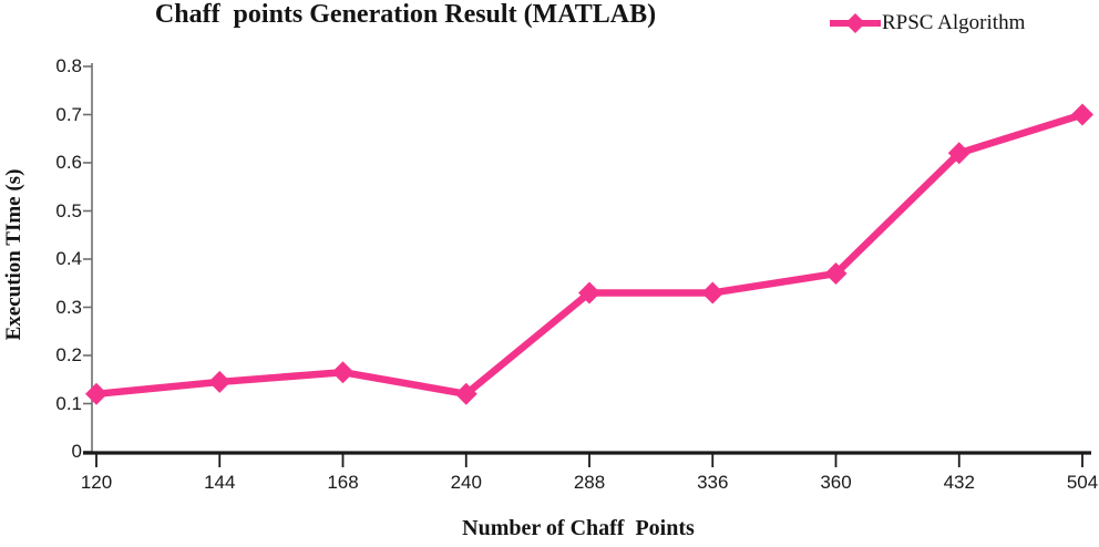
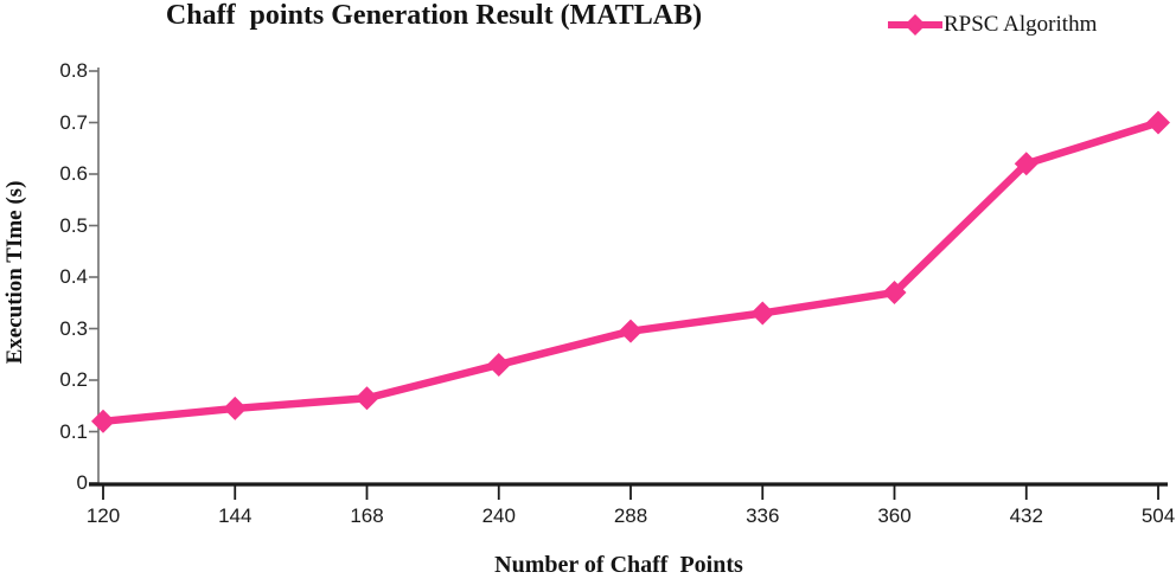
240: 0.12 -> 0.23
288: 0.33 -> 0.29
